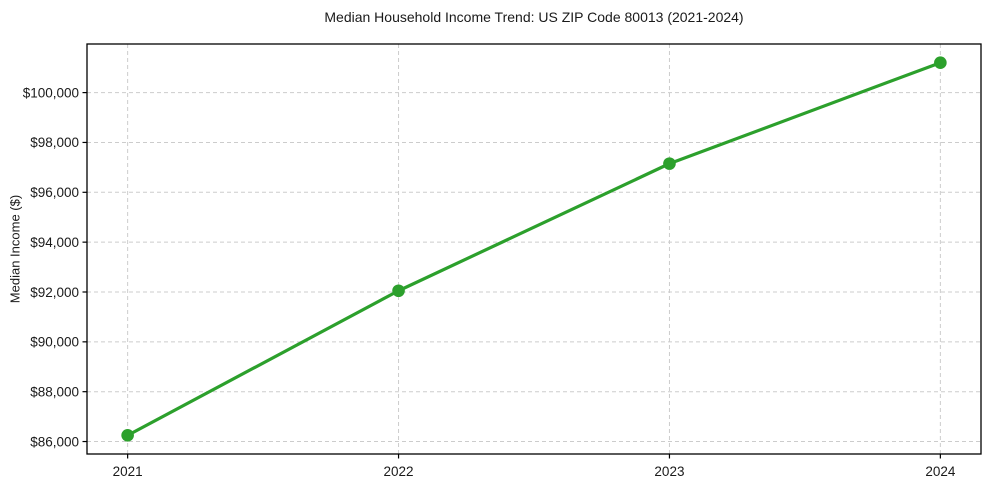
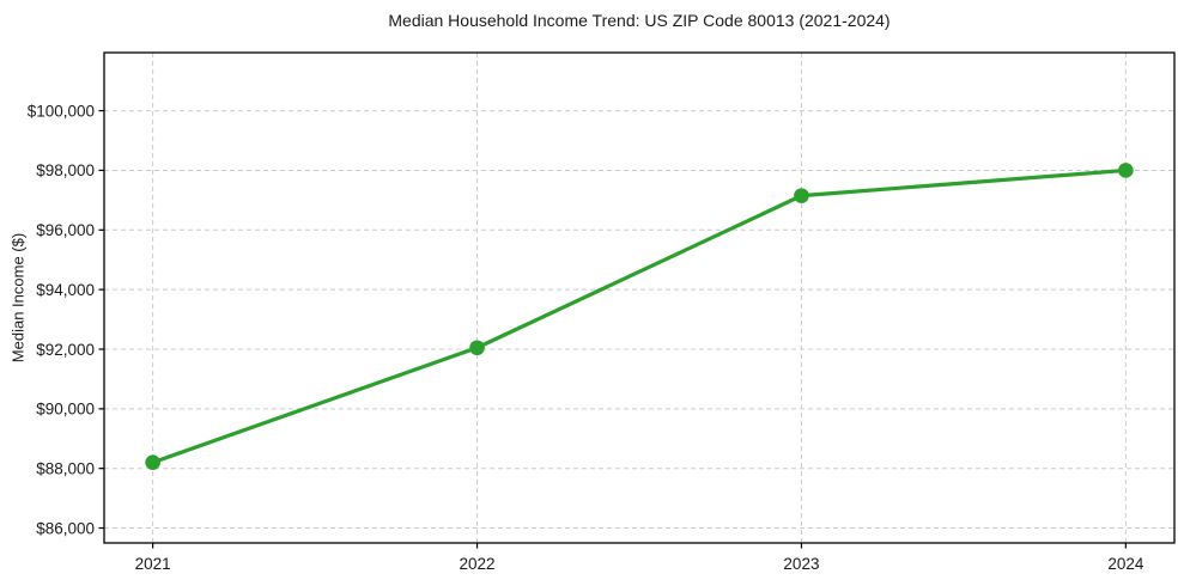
2021: $86200 -> $88200
2024: $101200 -> $98000
